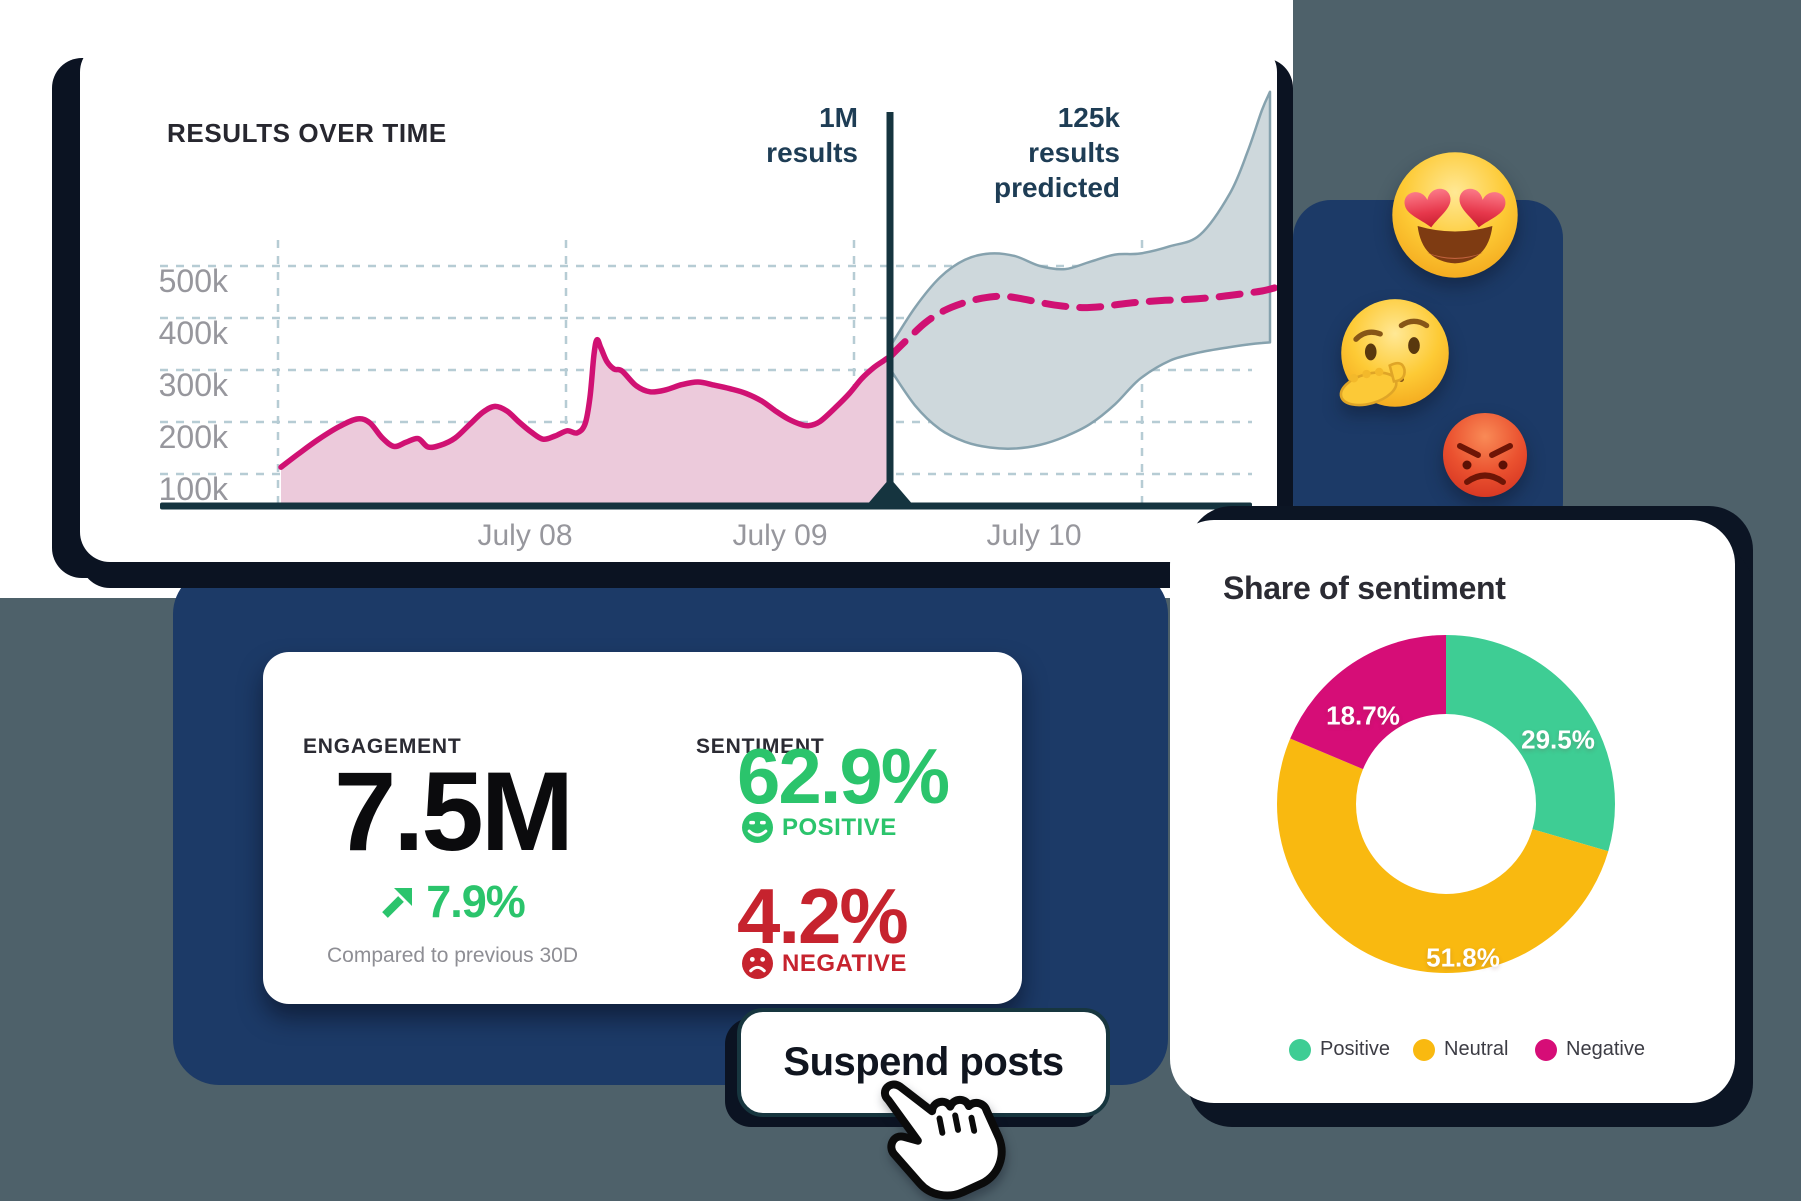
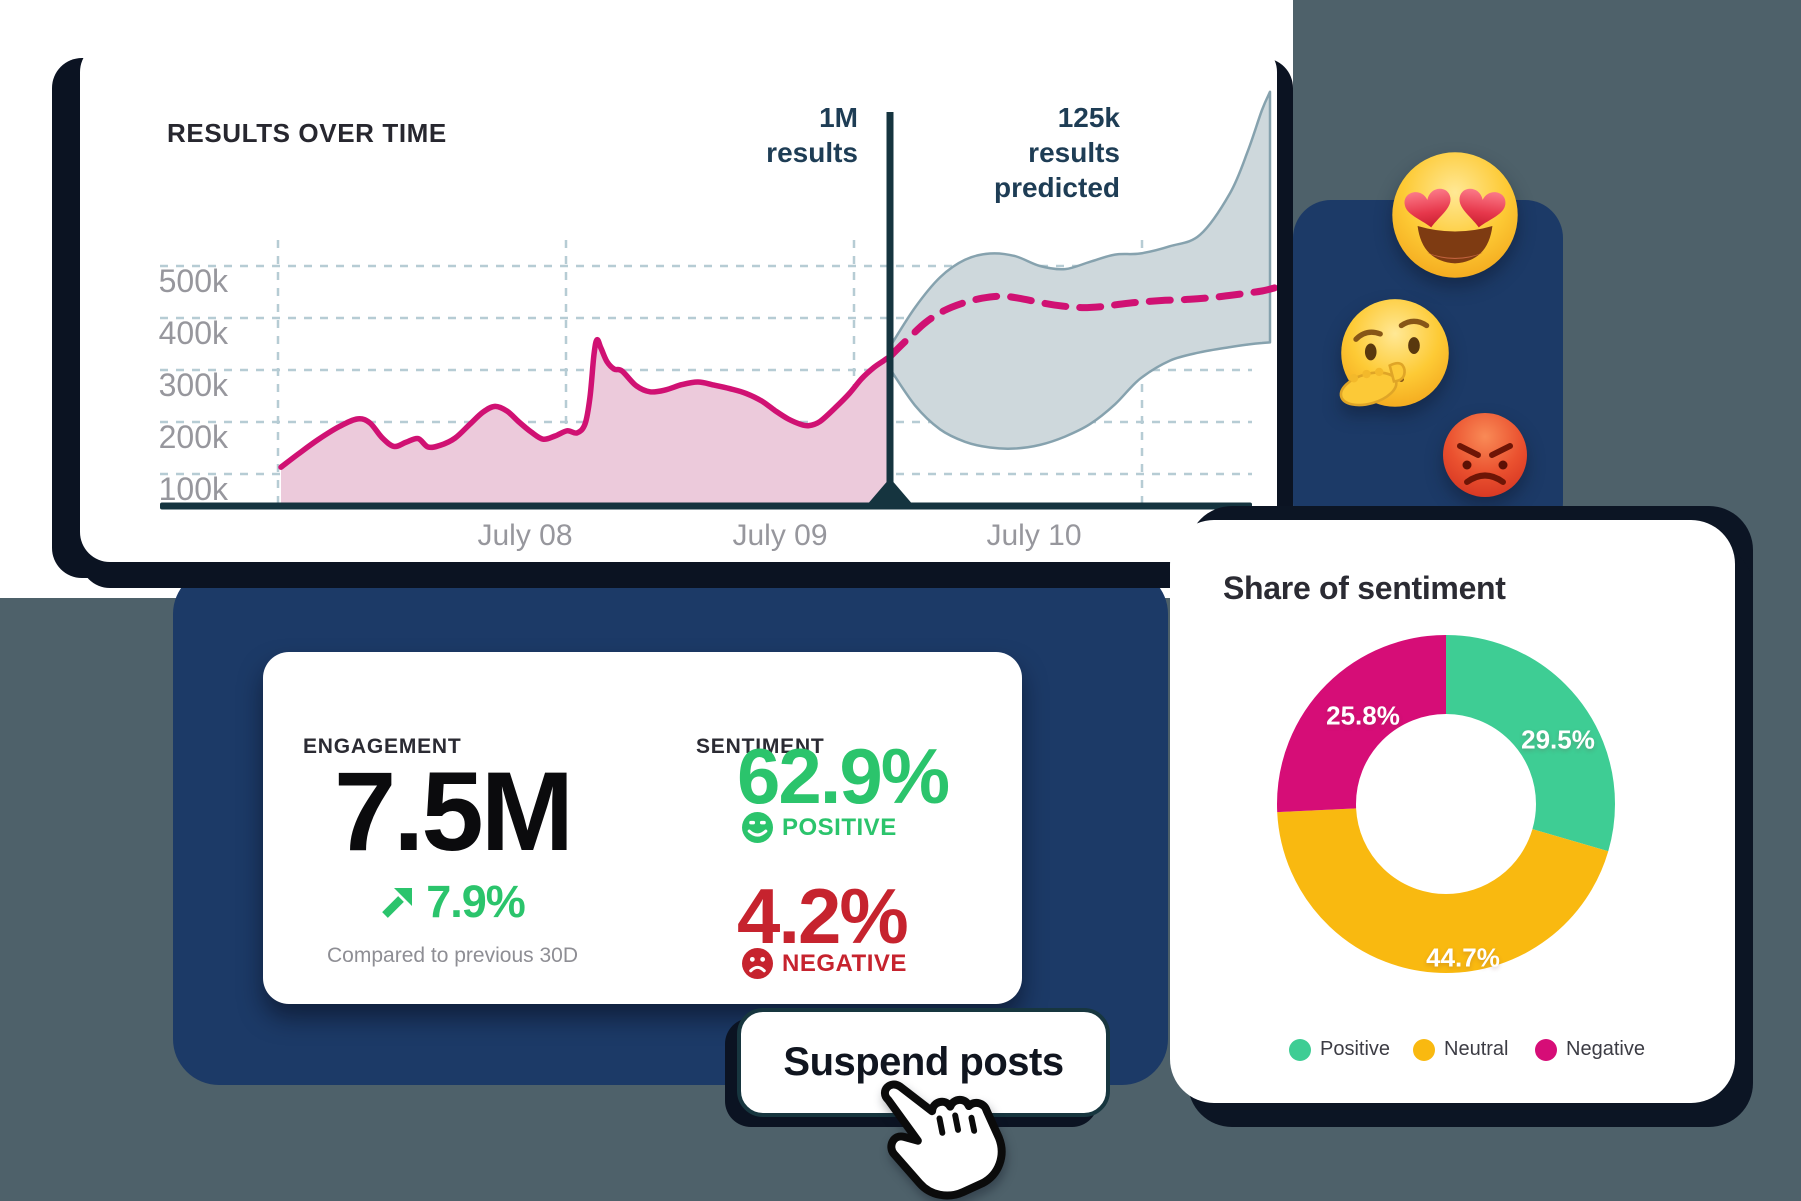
Share of sentiment/Neutral: 51.8% -> 44.7%
Share of sentiment/Negative: 18.7% -> 25.8%
